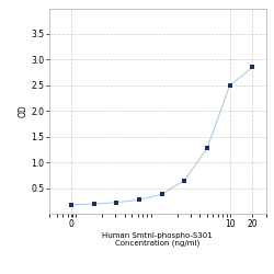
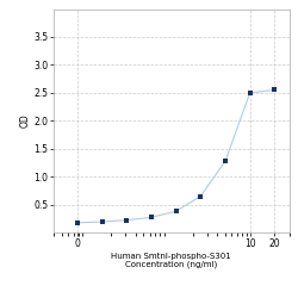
20: 2.85 -> 2.55
